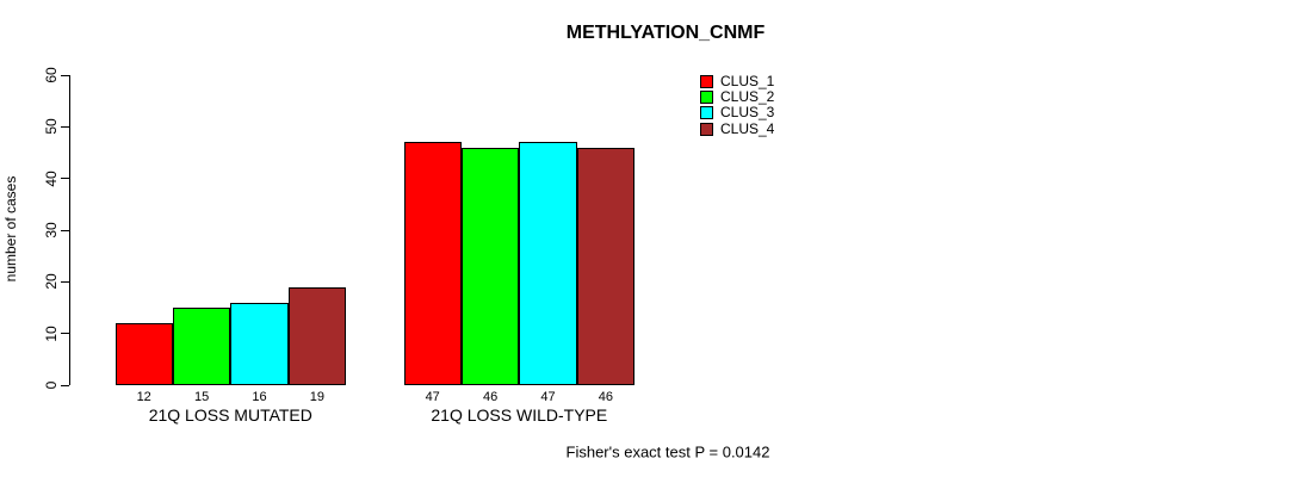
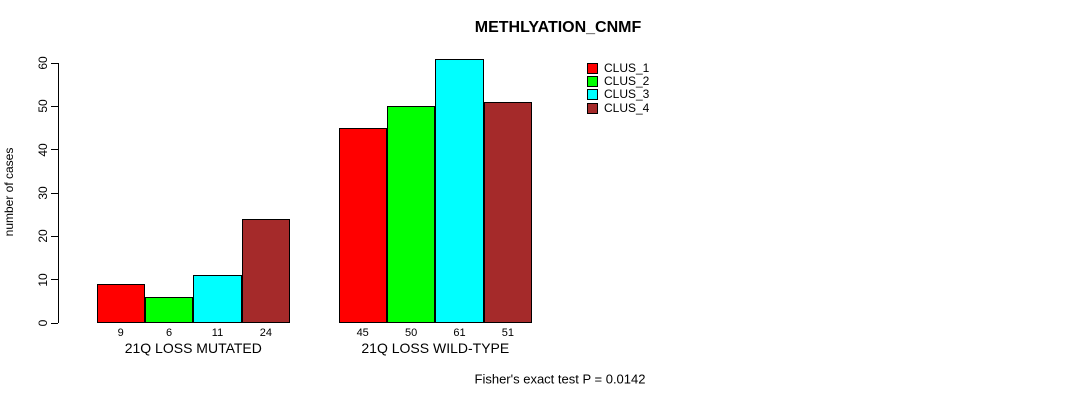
CLUS_1/21Q LOSS MUTATED: 12 -> 9
CLUS_2/21Q LOSS MUTATED: 15 -> 6
CLUS_3/21Q LOSS MUTATED: 16 -> 11
CLUS_4/21Q LOSS MUTATED: 19 -> 24
CLUS_1/21Q LOSS WILD-TYPE: 47 -> 45
CLUS_2/21Q LOSS WILD-TYPE: 46 -> 50
CLUS_3/21Q LOSS WILD-TYPE: 47 -> 61
CLUS_4/21Q LOSS WILD-TYPE: 46 -> 51
